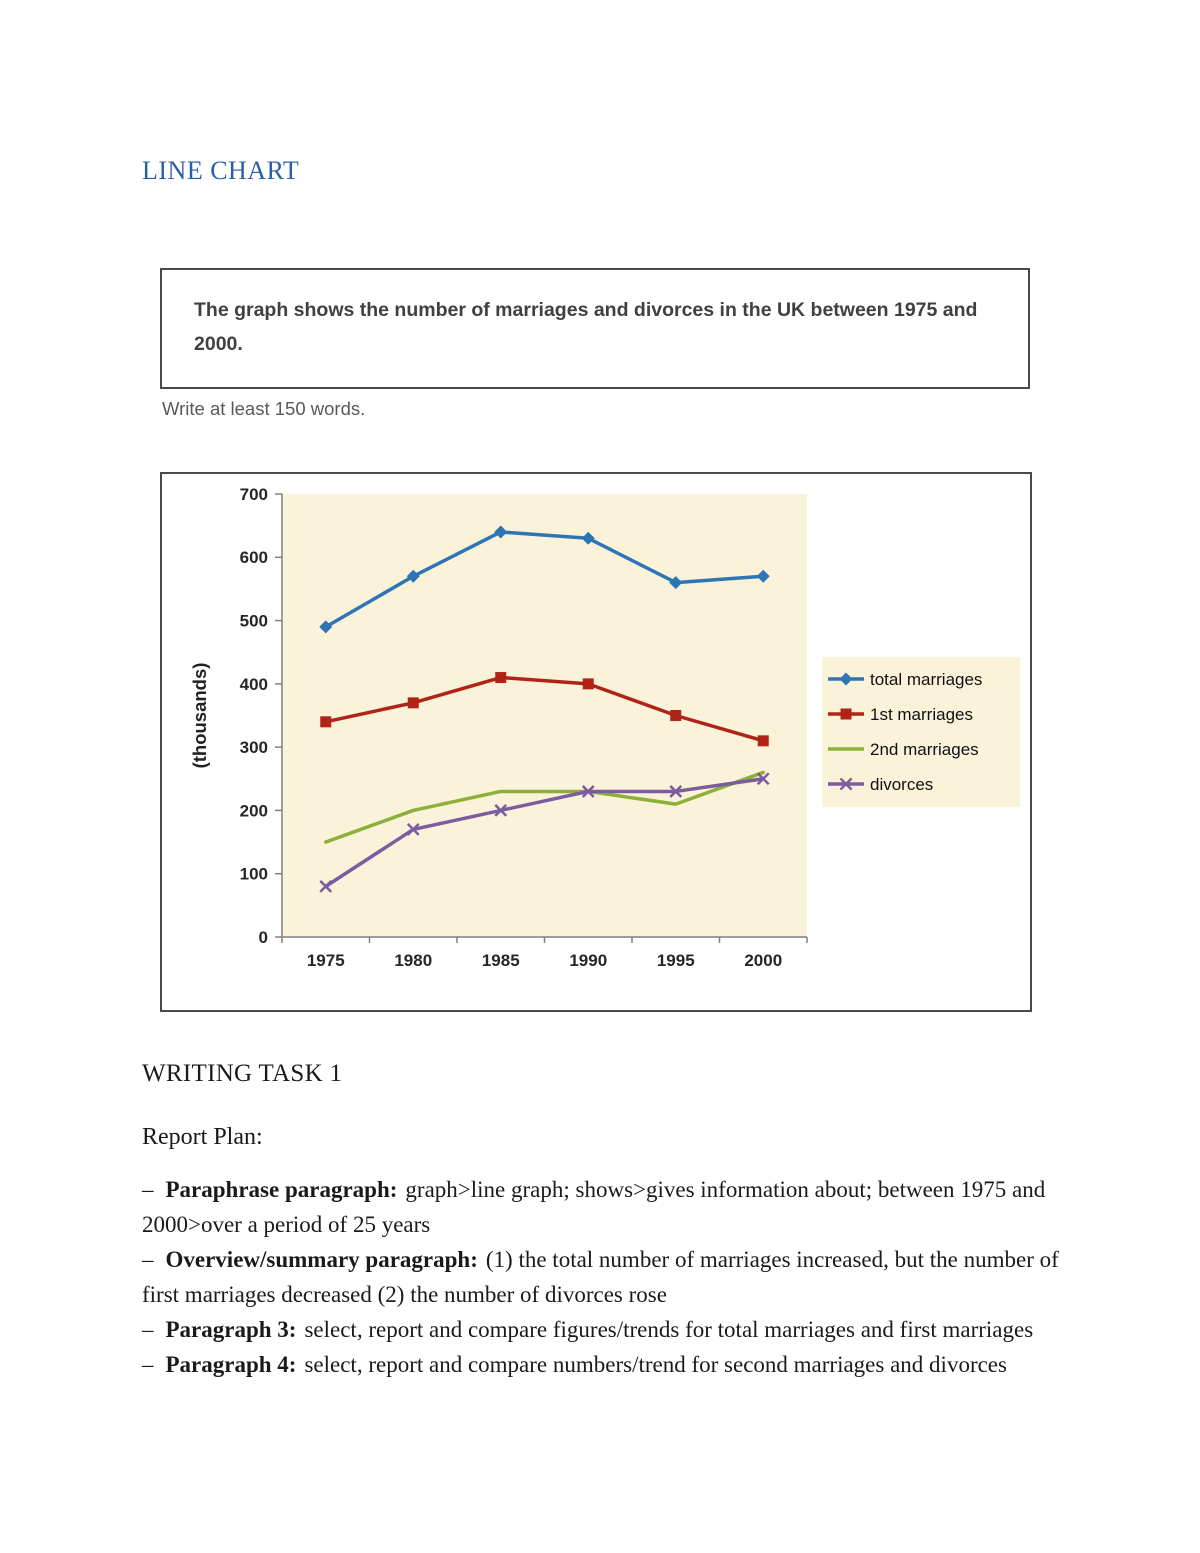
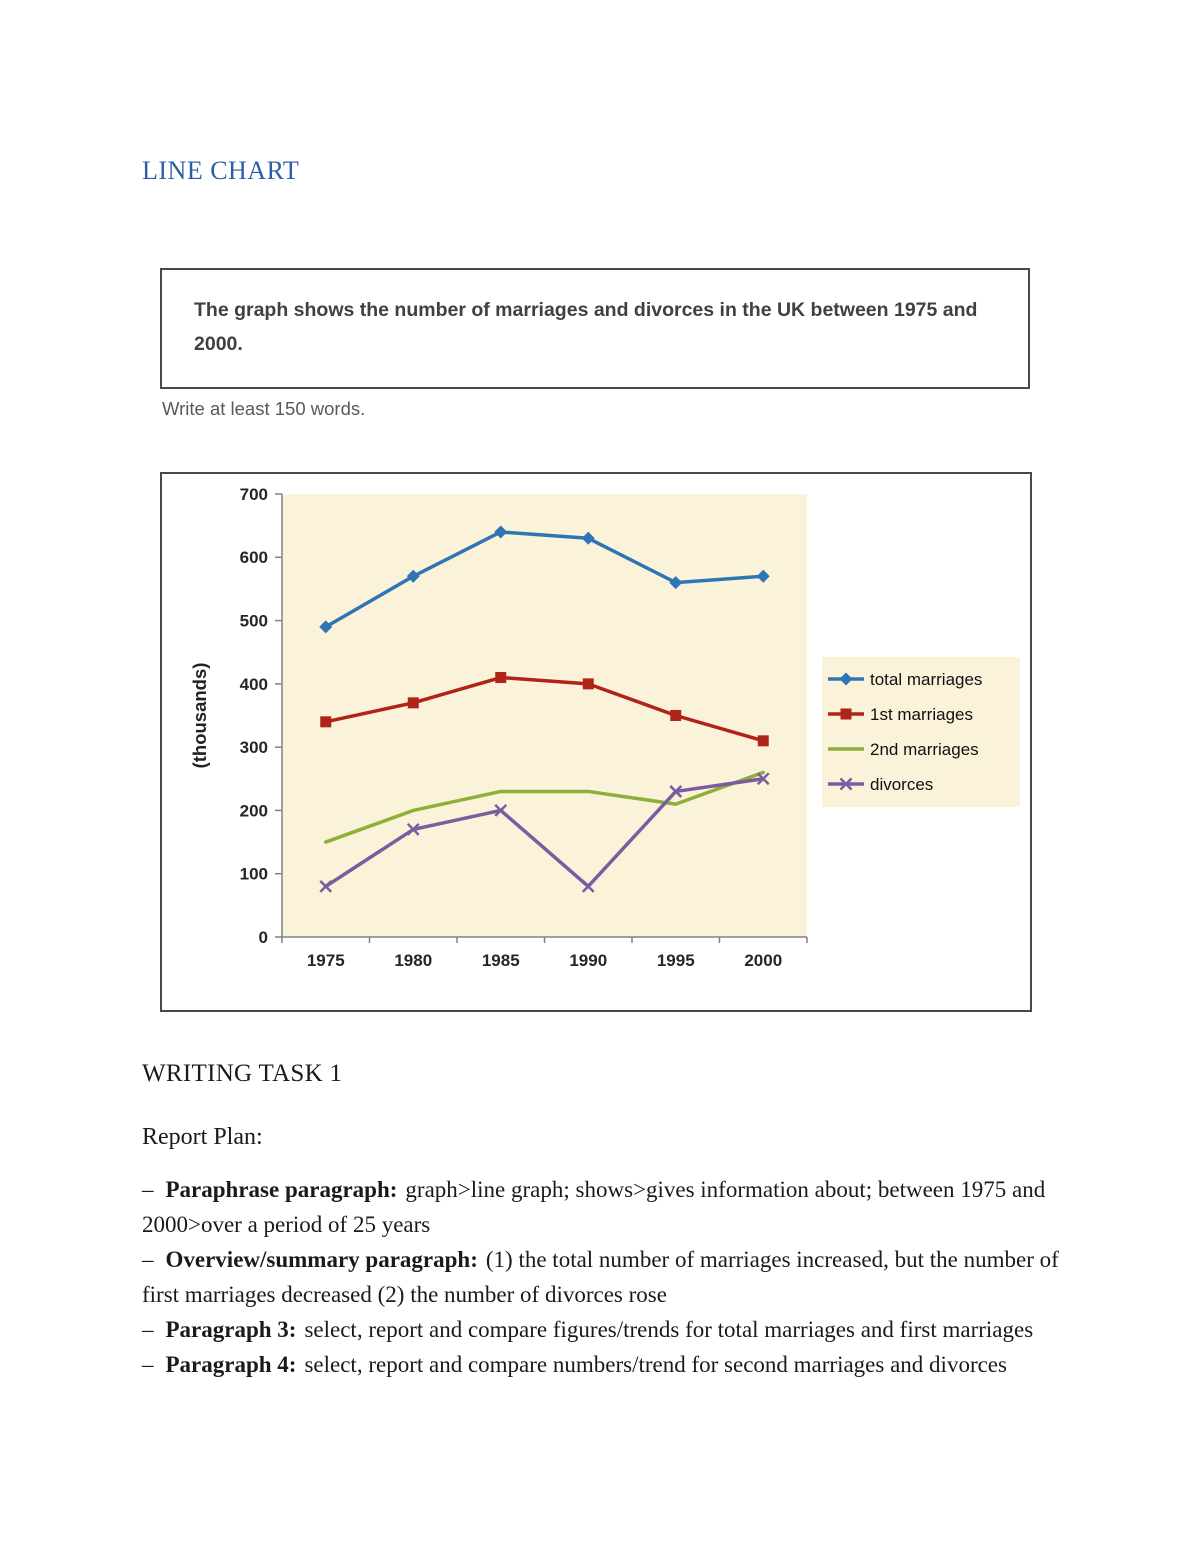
divorces/1990: 230 -> 80
